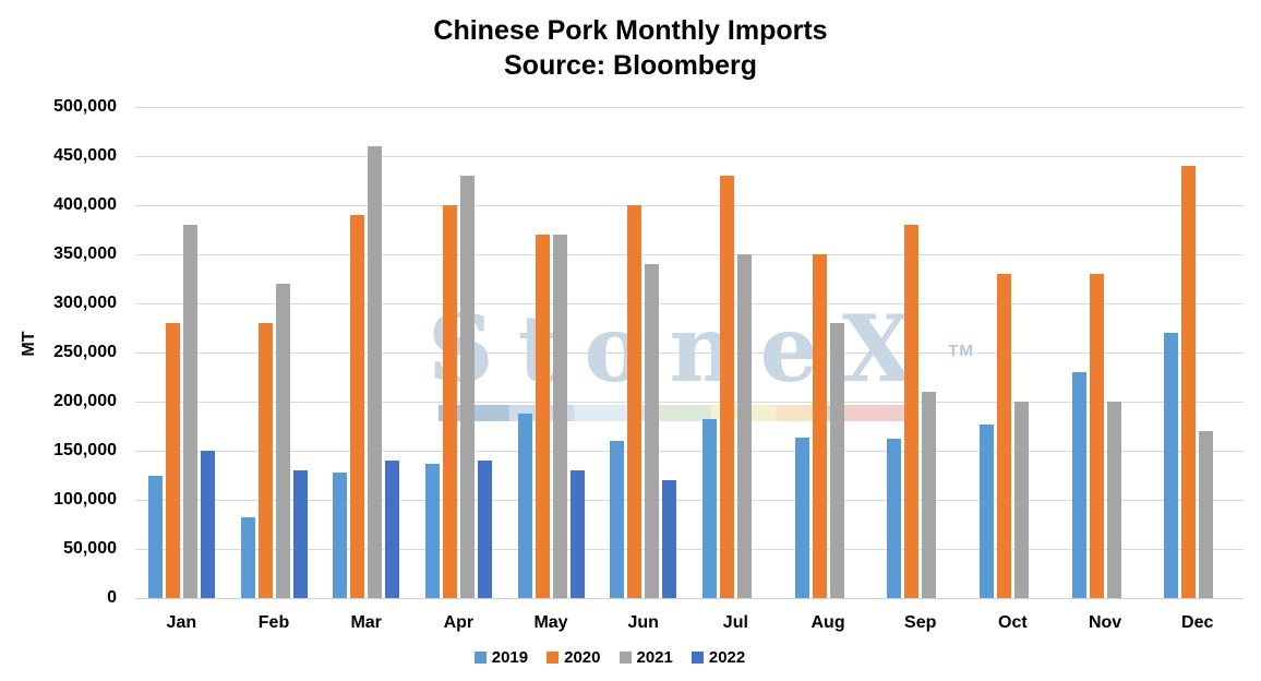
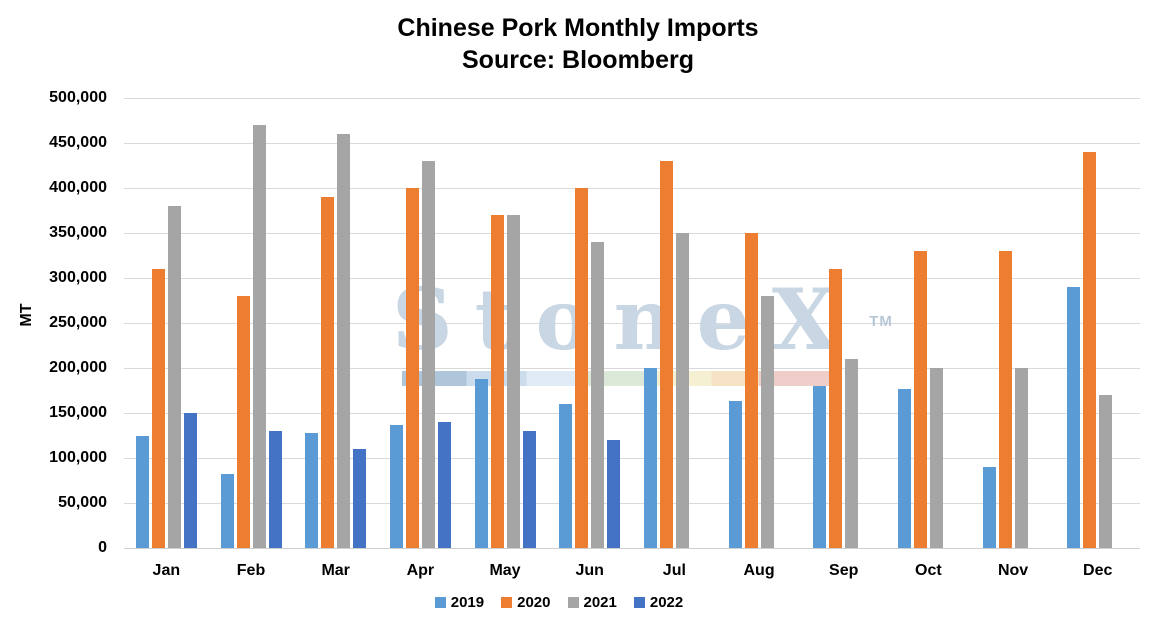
2020/Jan: 280000 -> 310000
2021/Feb: 320000 -> 470000
2022/Mar: 140000 -> 110000
2019/Jul: 180000 -> 200000
2019/Sep: 160000 -> 180000
2020/Sep: 380000 -> 310000
2019/Nov: 230000 -> 90000
2019/Dec: 270000 -> 290000
